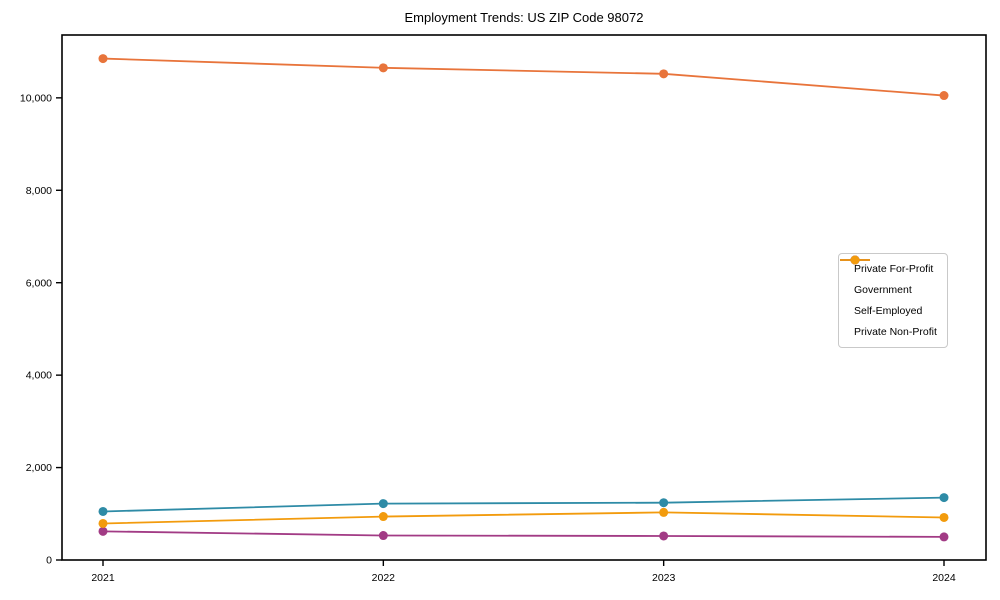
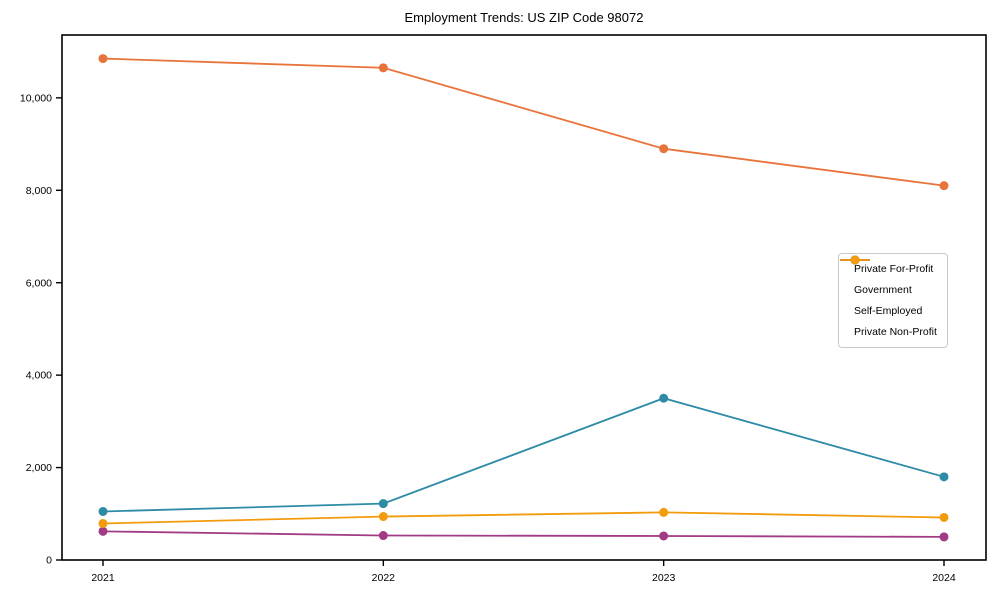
Private For-Profit/2023: 10500 -> 8900
Government/2023: 1200 -> 3500
Private For-Profit/2024: 10000 -> 8100
Government/2024: 1400 -> 1800
